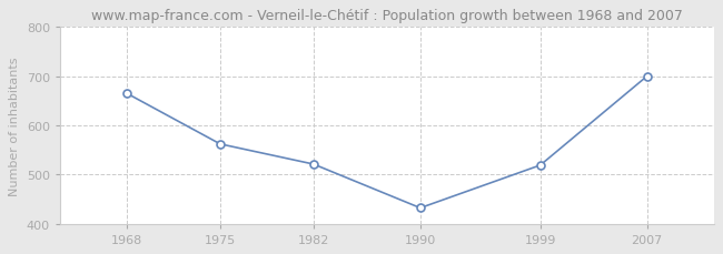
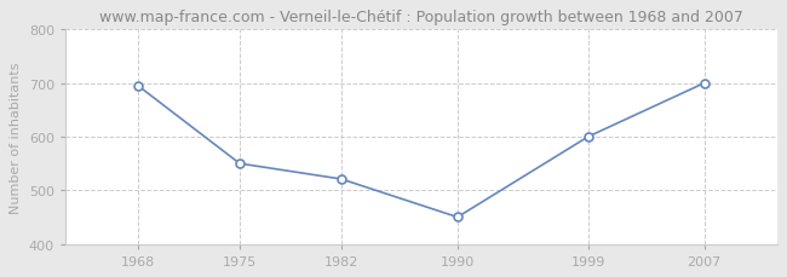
1968: 665 -> 695
1975: 562 -> 550
1990: 432 -> 450
1999: 519 -> 600
